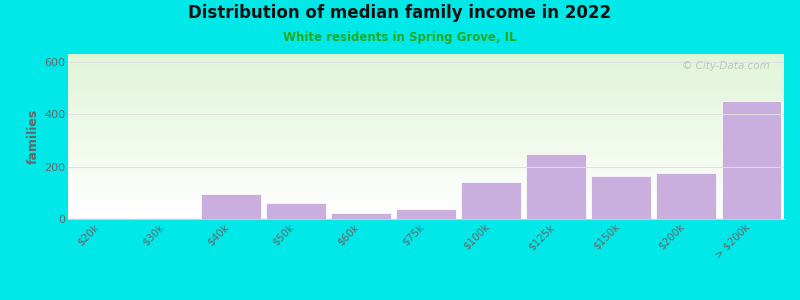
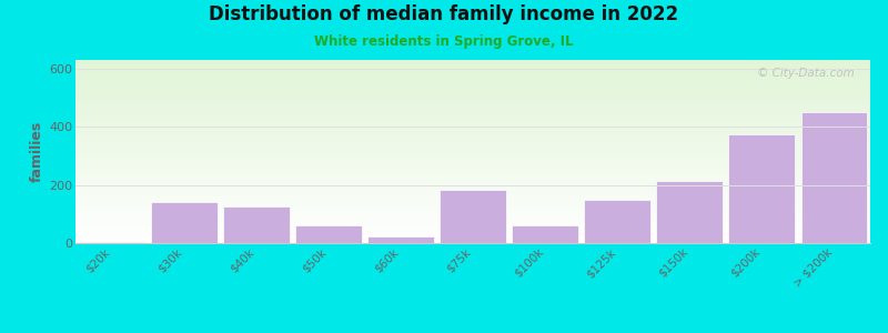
$30k: 4 -> 140
$40k: 95 -> 125
$75k: 38 -> 185
$100k: 140 -> 60
$125k: 250 -> 150
$150k: 163 -> 215
$200k: 175 -> 375
